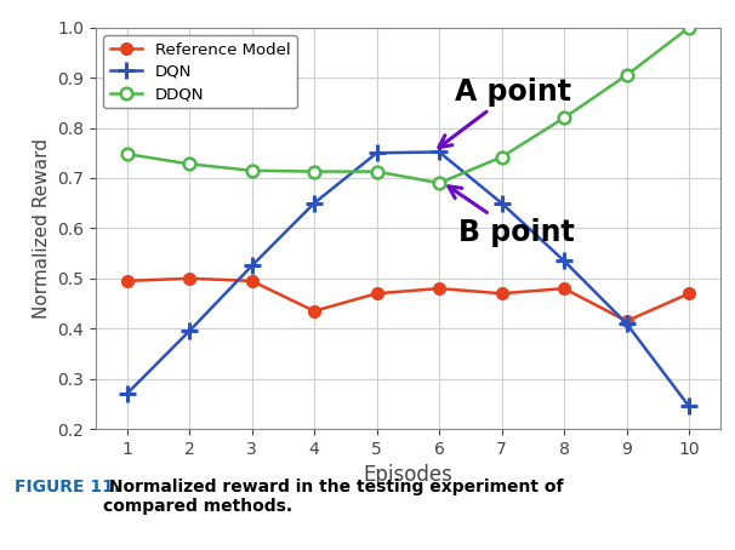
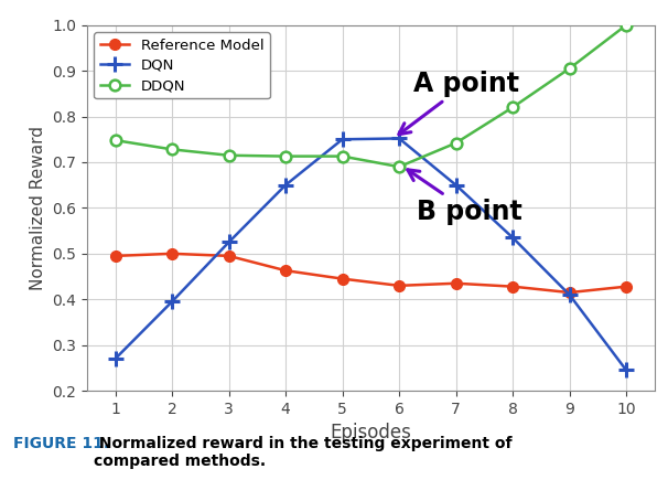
Reference Model/4: 0.435 -> 0.463
Reference Model/5: 0.470 -> 0.445
Reference Model/6: 0.480 -> 0.430
Reference Model/7: 0.470 -> 0.435
Reference Model/8: 0.480 -> 0.428
Reference Model/10: 0.470 -> 0.428
